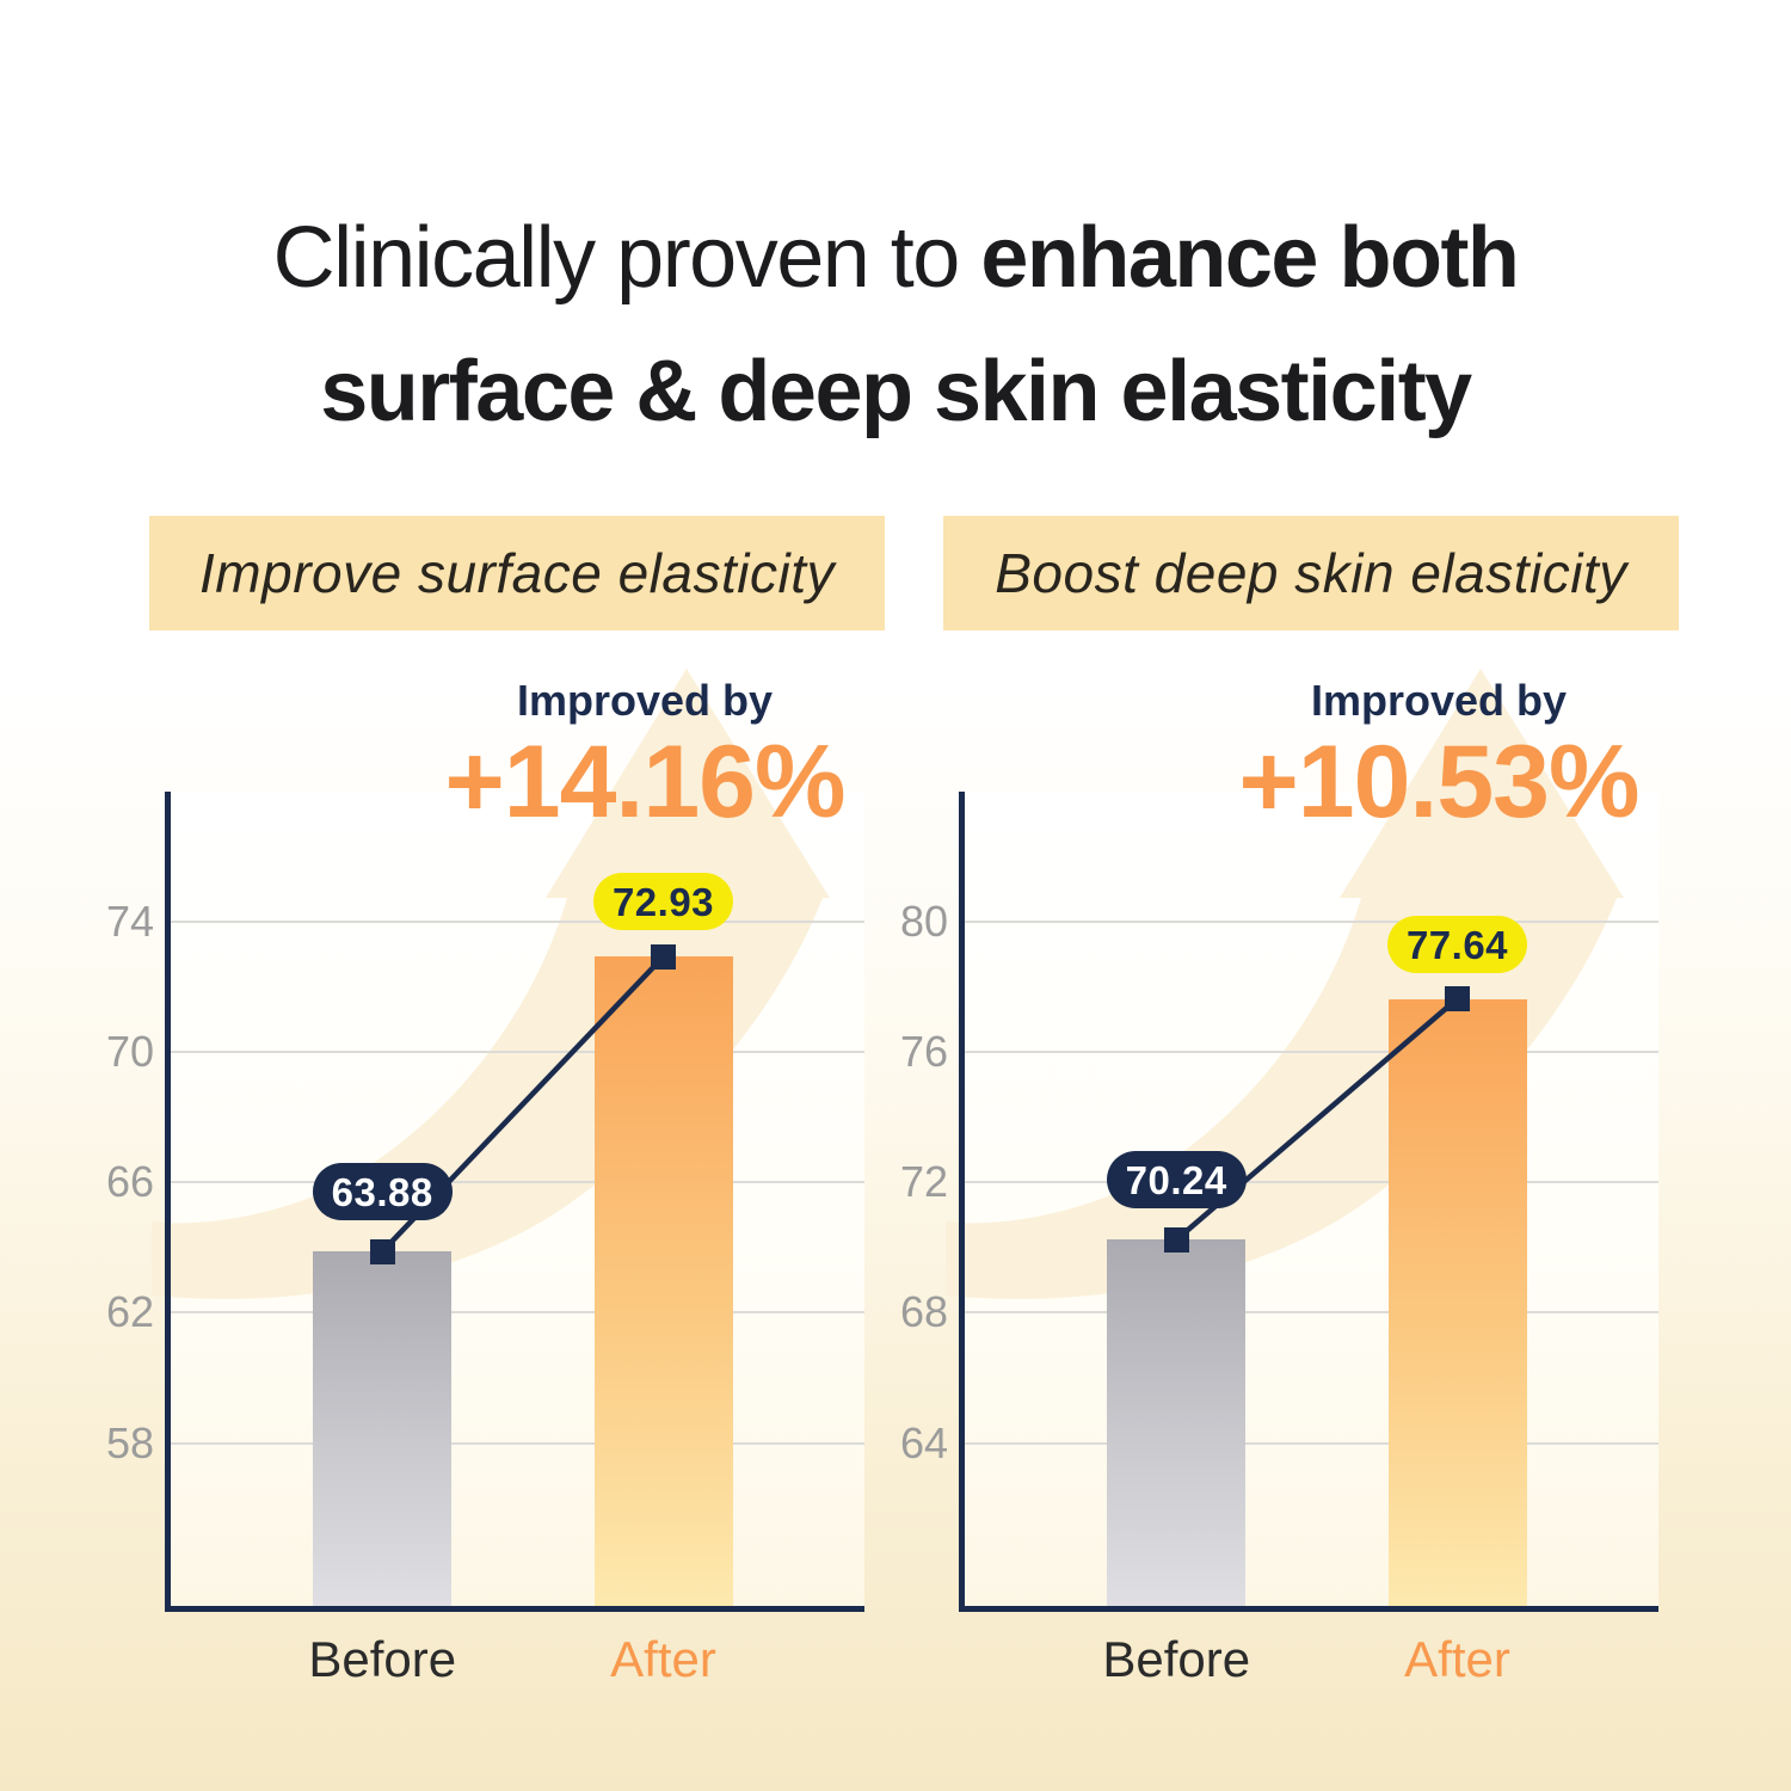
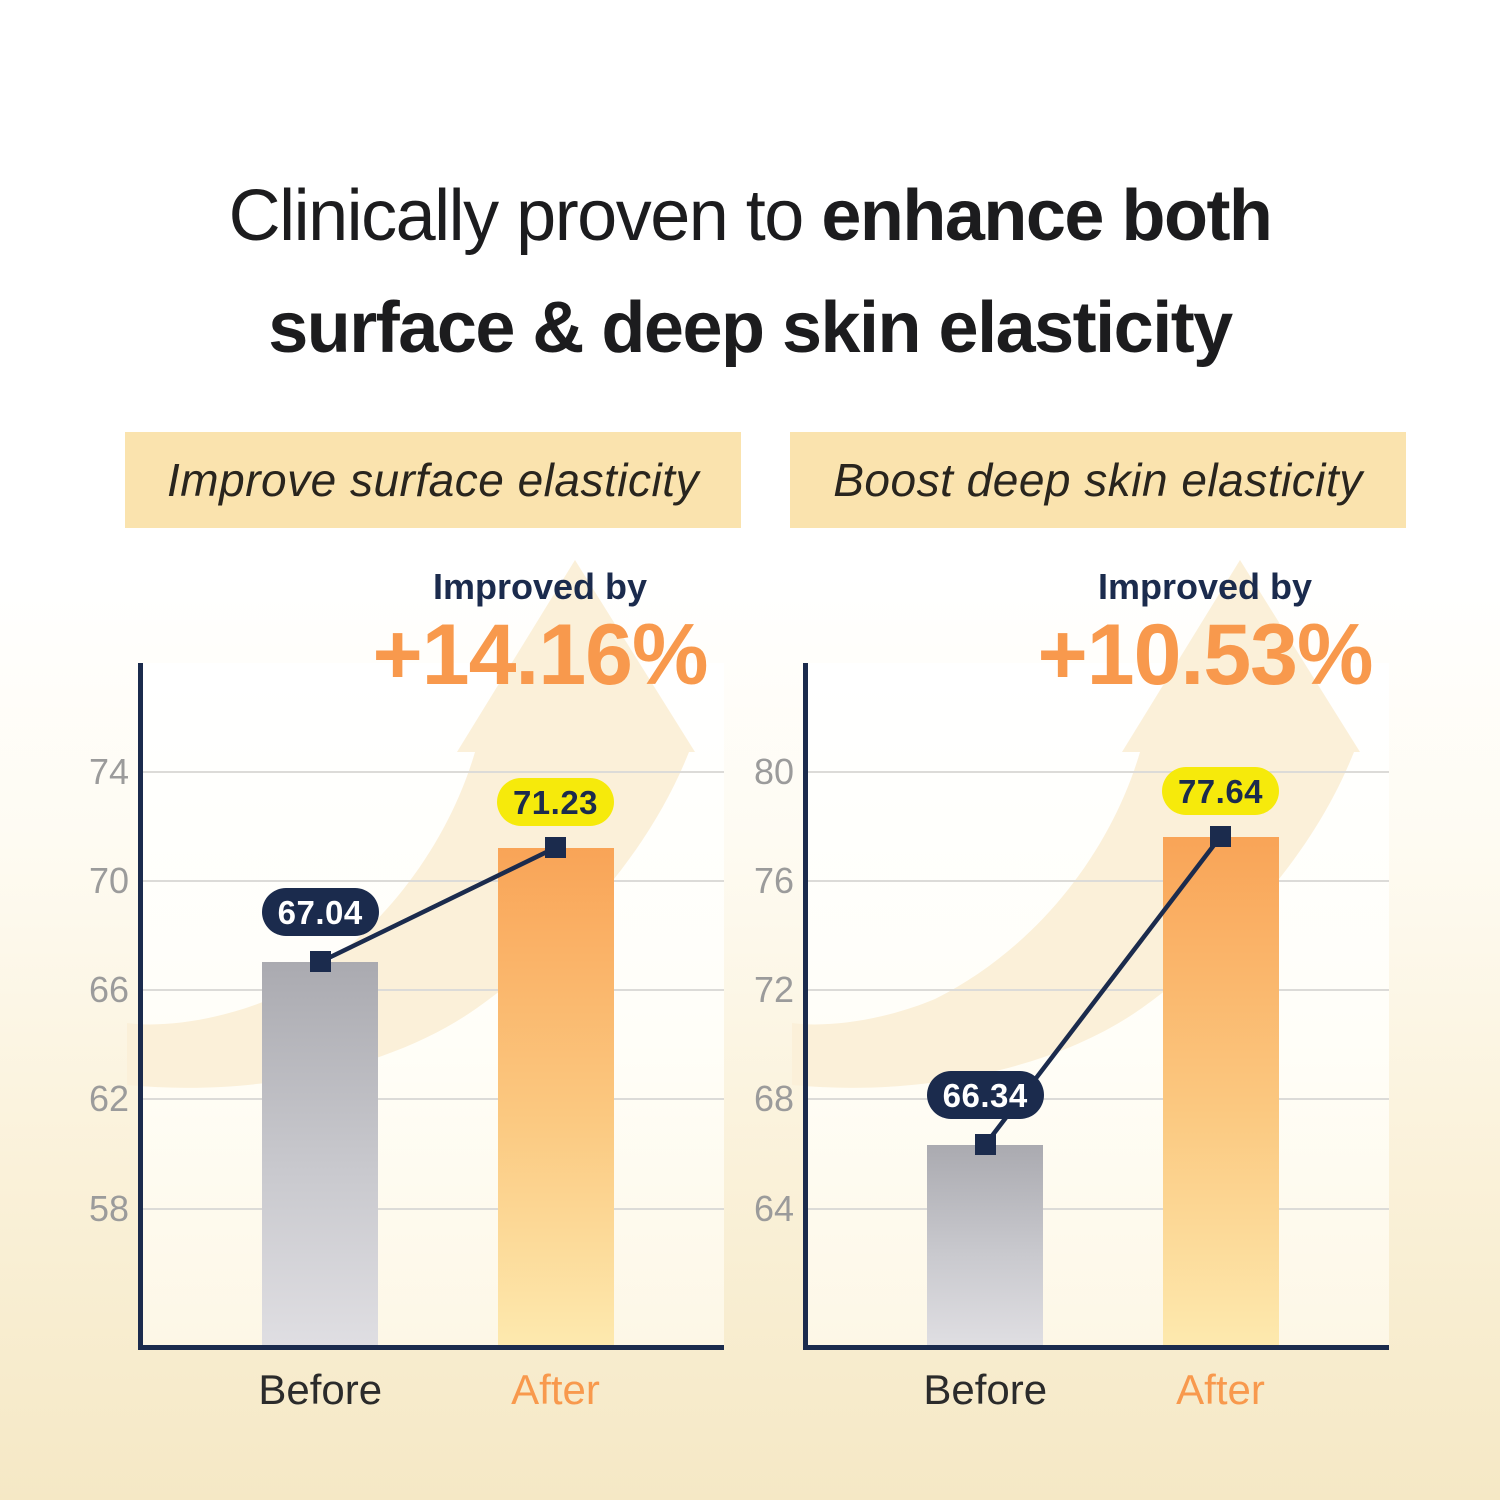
Improve surface elasticity/Before: 63.88 -> 67.04
Improve surface elasticity/After: 72.93 -> 71.23
Boost deep skin elasticity/Before: 70.24 -> 66.34
